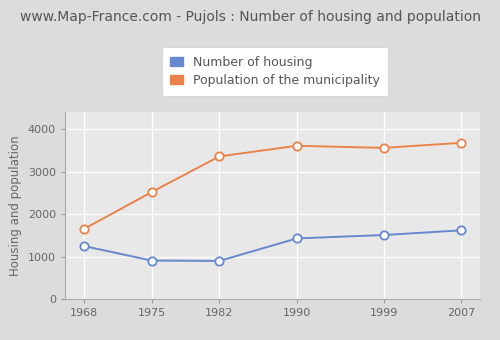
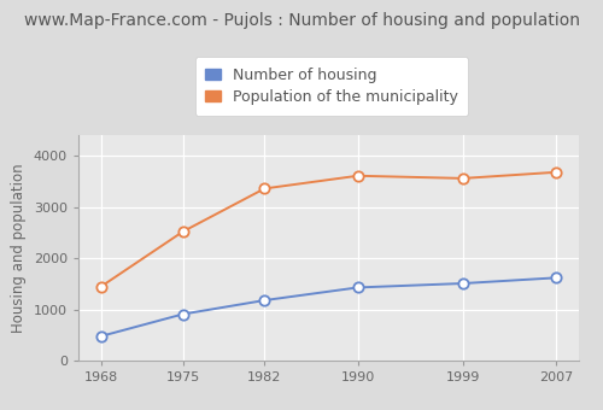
Number of housing/1968: 1250 -> 480
Population of the municipality/1968: 1650 -> 1450
Number of housing/1982: 900 -> 1180
